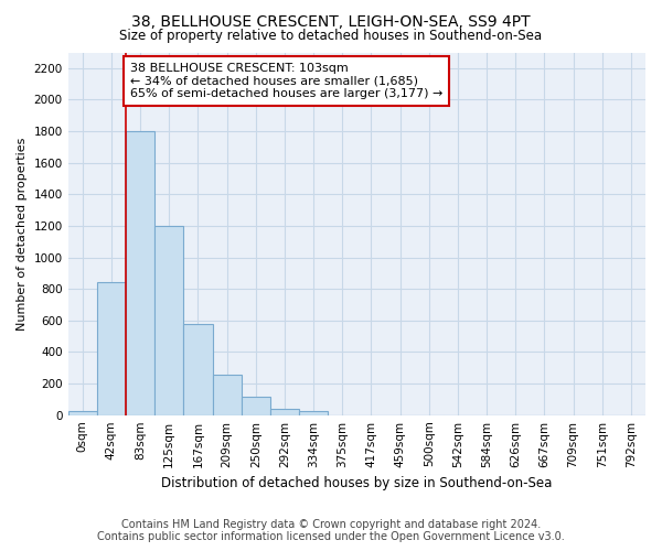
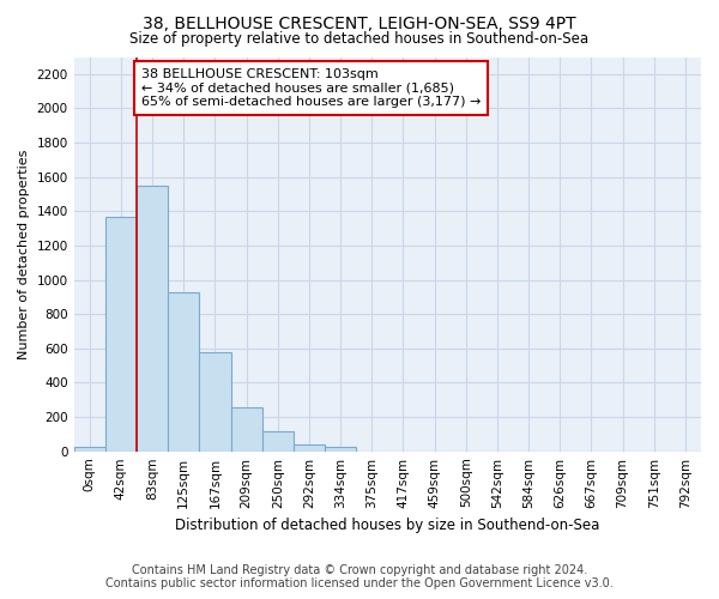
42sqm: 840 -> 1370
83sqm: 1800 -> 1550
125sqm: 1200 -> 930
